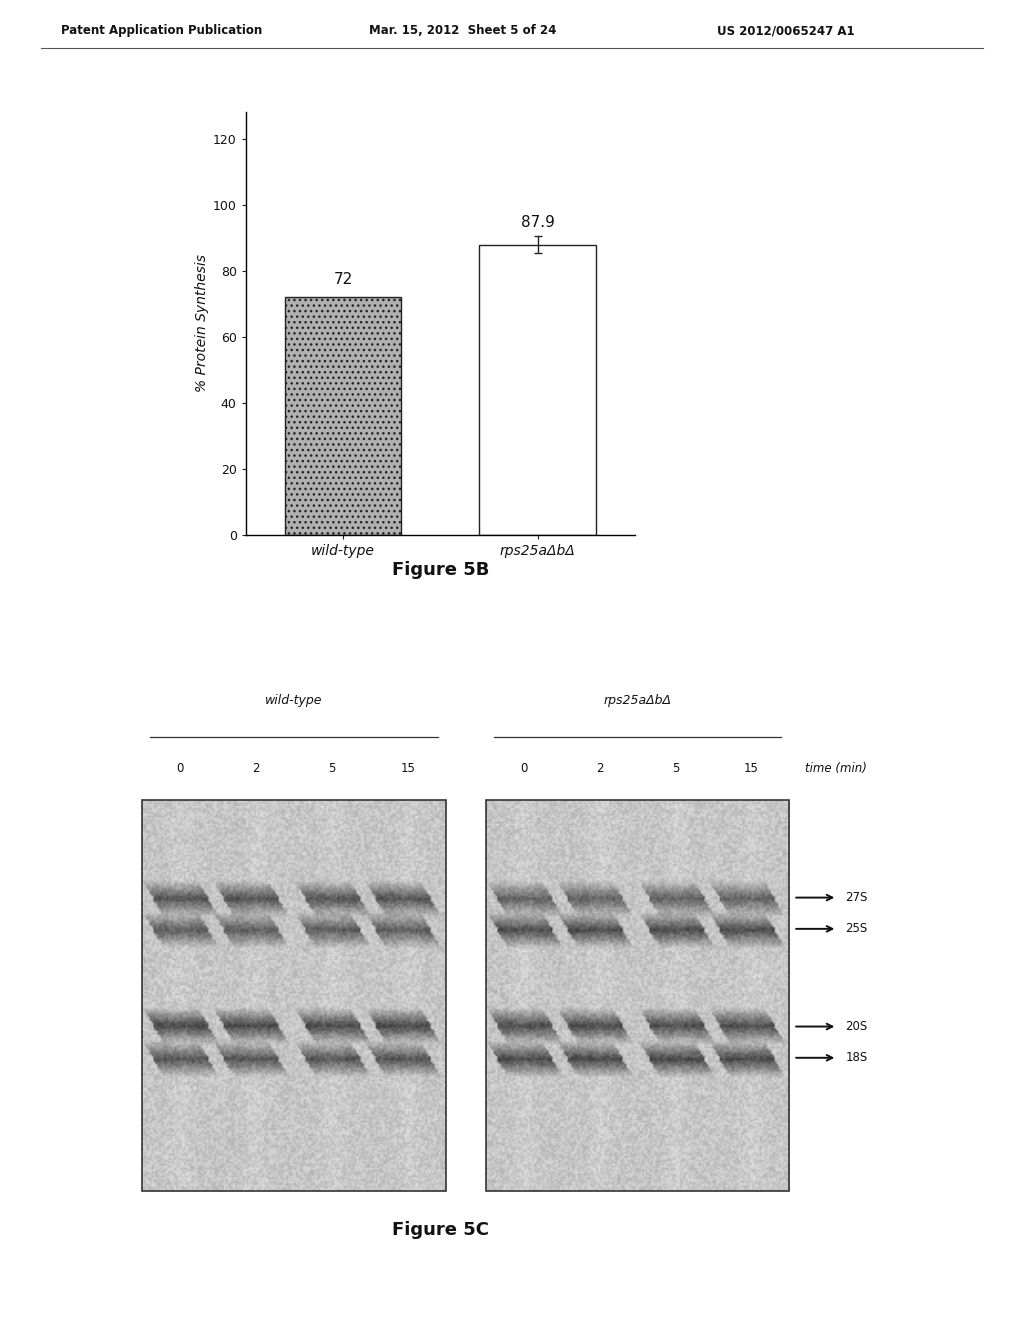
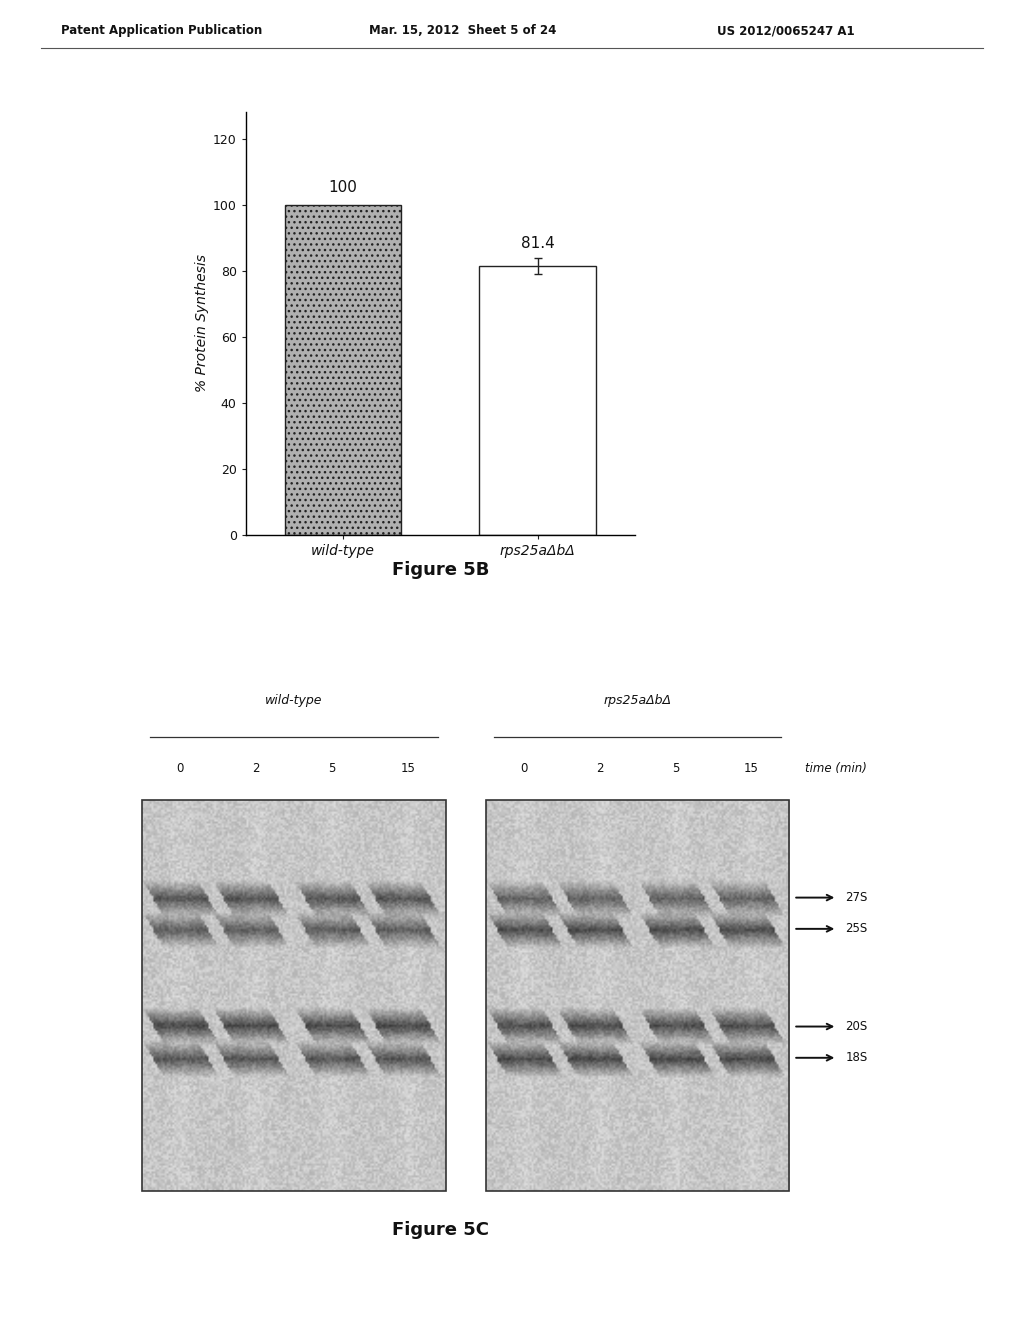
wild-type: 72 -> 100
rps25aΔbΔ: 87.9 -> 81.4
